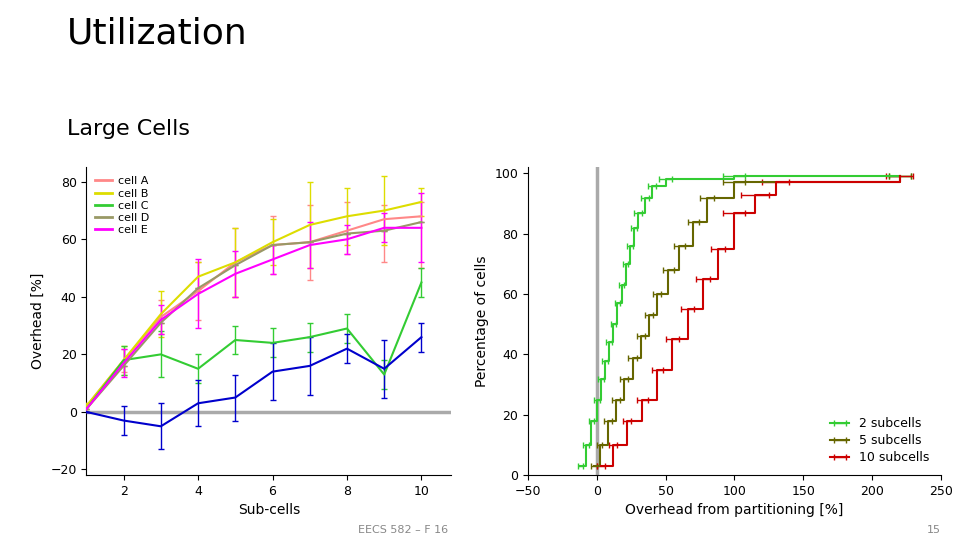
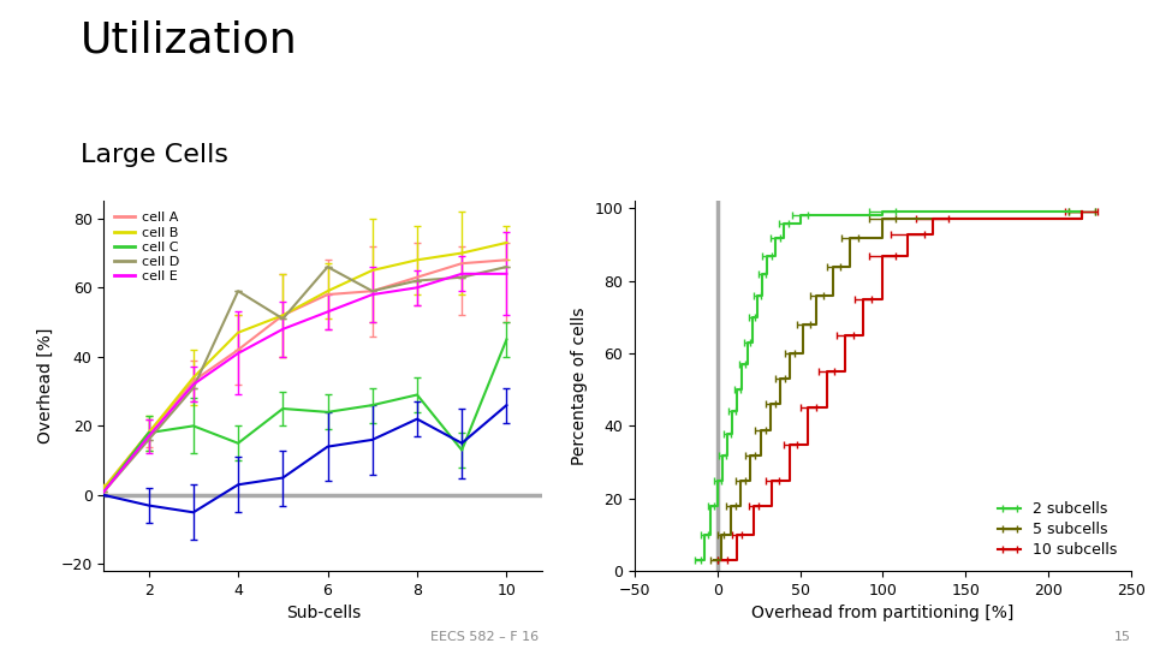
cell D/4: 43 -> 59
cell D/6: 58 -> 66
